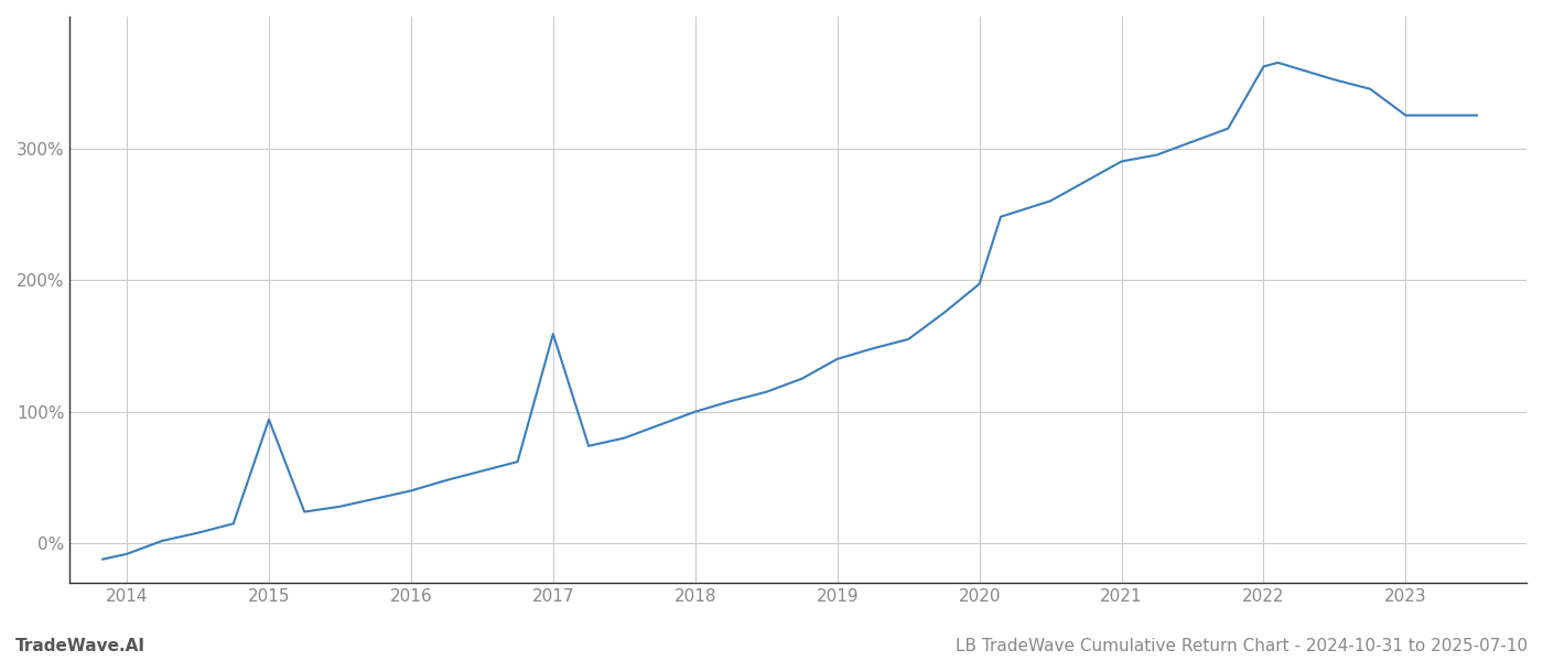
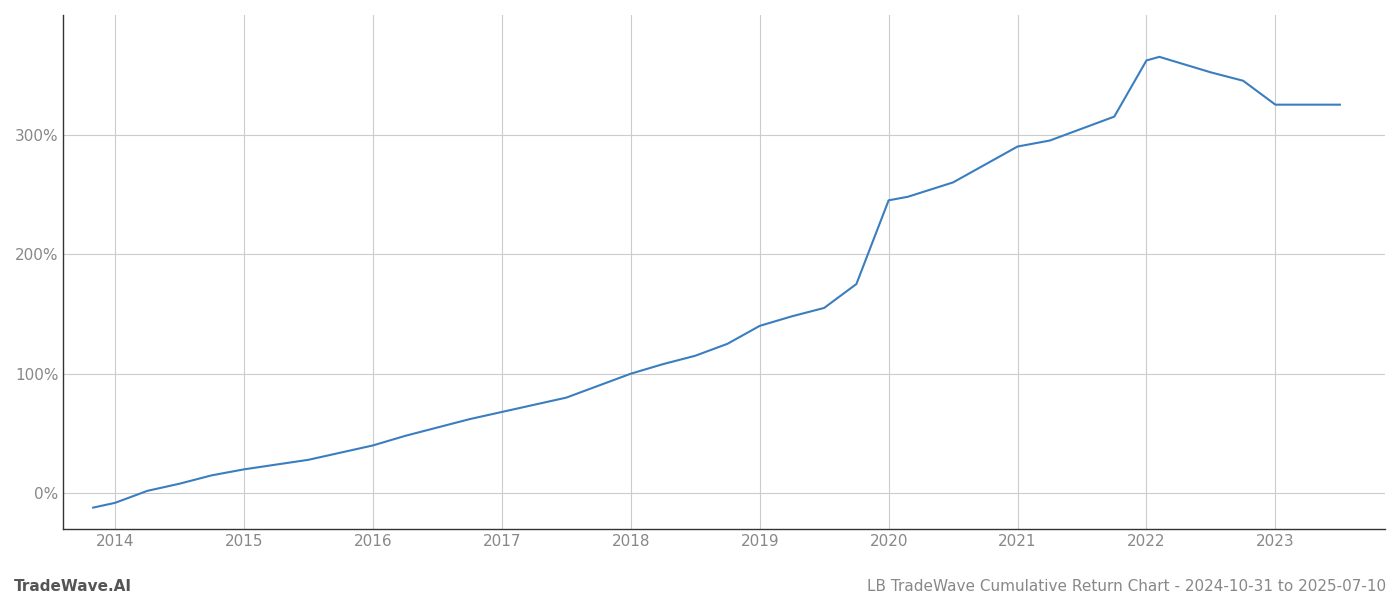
2015: 94% -> 20%
2017: 159% -> 68%
2020: 197% -> 245%
